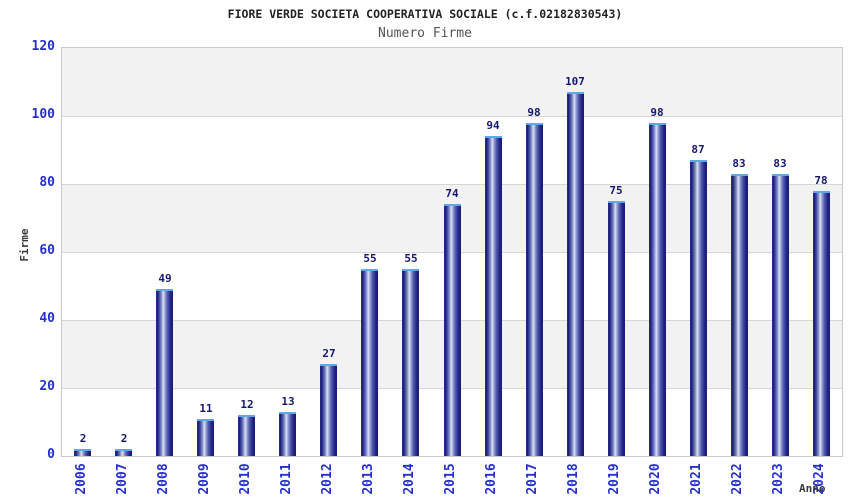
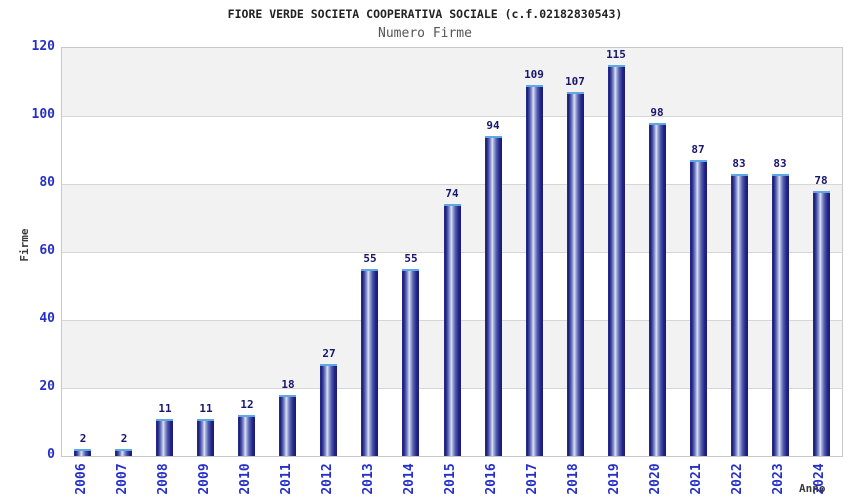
2008: 49 -> 11
2011: 13 -> 18
2017: 98 -> 109
2019: 75 -> 115
